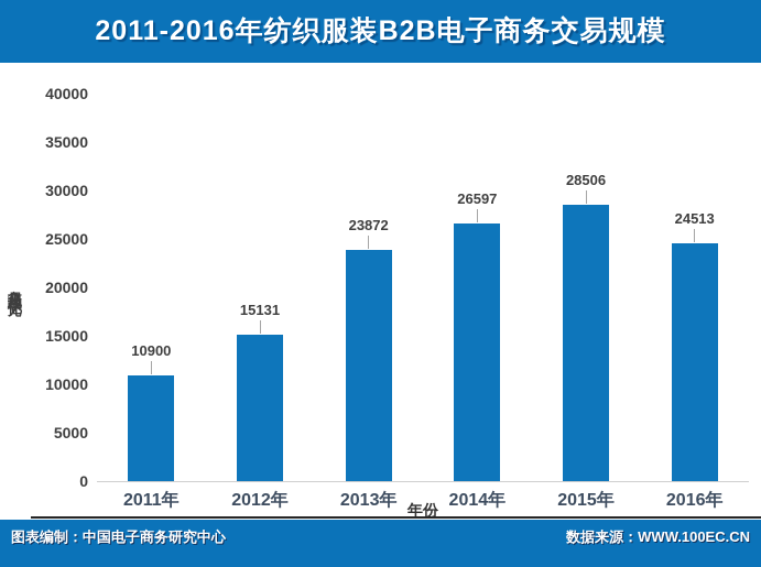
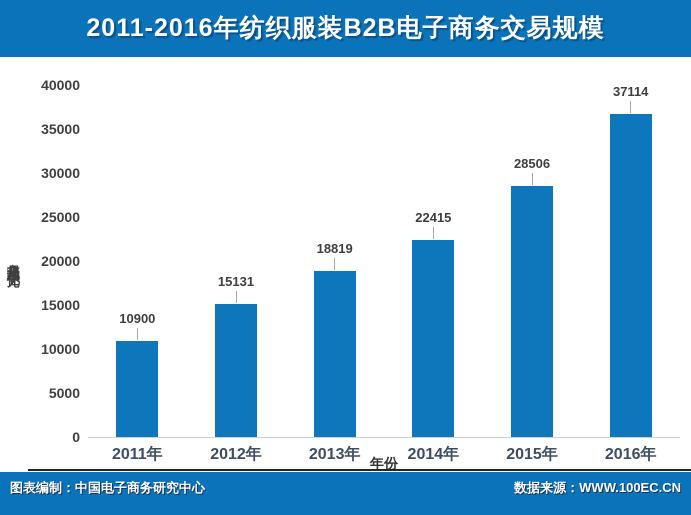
2013年: 23872 -> 18819
2014年: 26597 -> 22415
2016年: 24513 -> 37114
